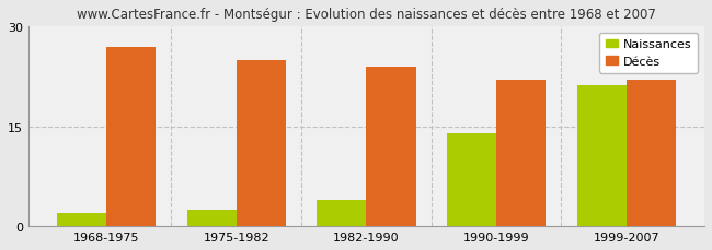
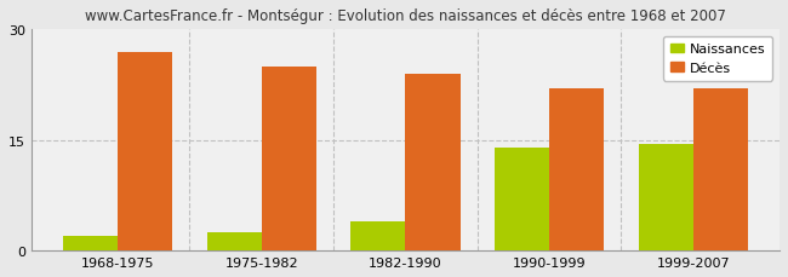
Naissances/1999-2007: 21.2 -> 14.5
